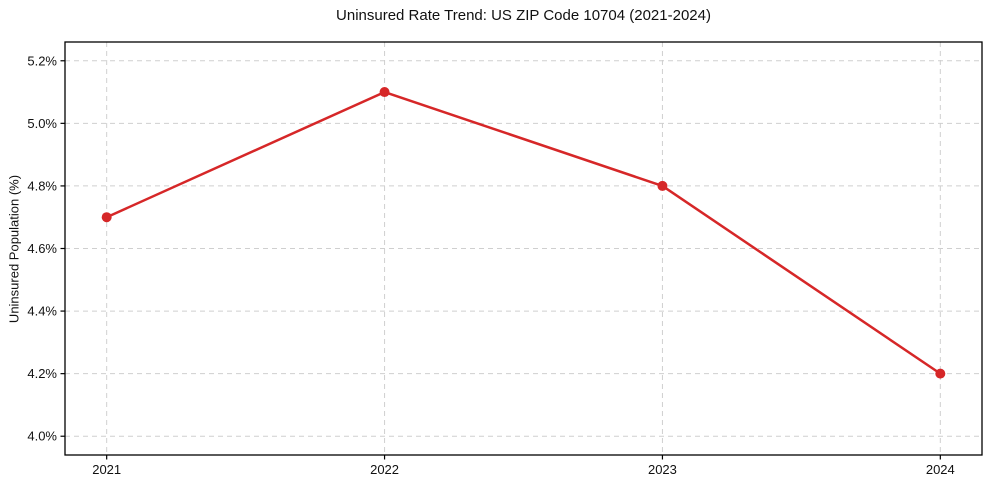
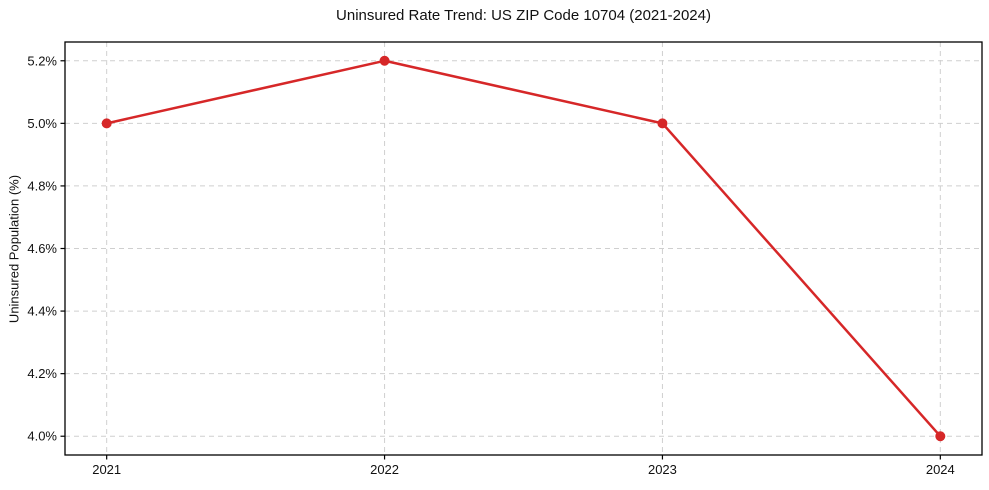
2021: 4.7% -> 5.0%
2022: 5.1% -> 5.2%
2023: 4.8% -> 5.0%
2024: 4.2% -> 4.0%
